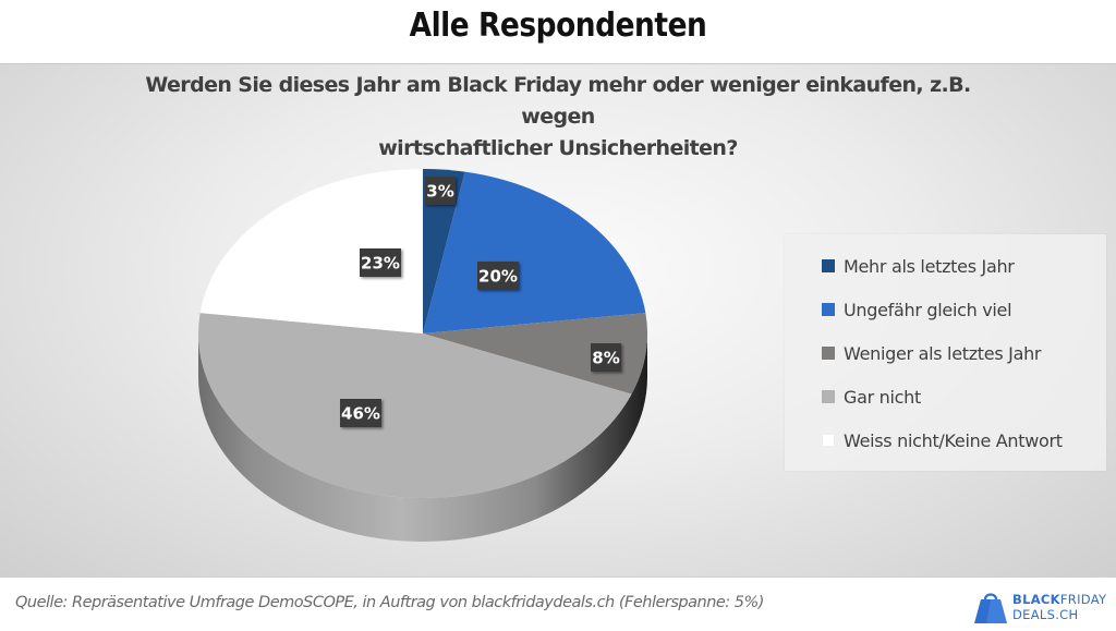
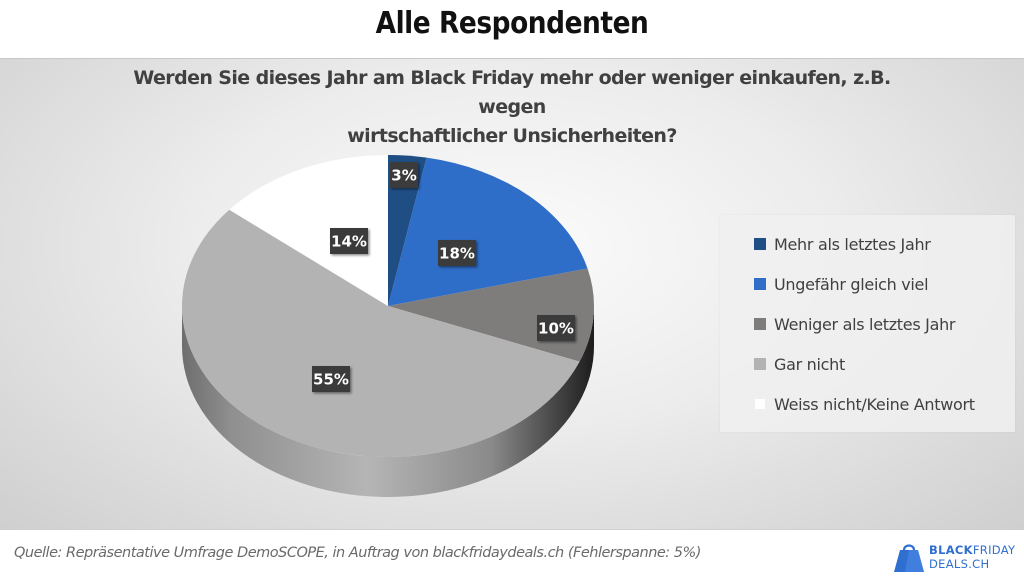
Ungefähr gleich viel: 20% -> 18%
Weniger als letztes Jahr: 8% -> 10%
Gar nicht: 46% -> 55%
Weiss nicht/Keine Antwort: 23% -> 14%
